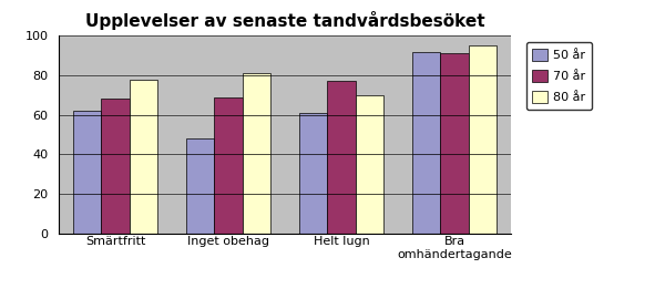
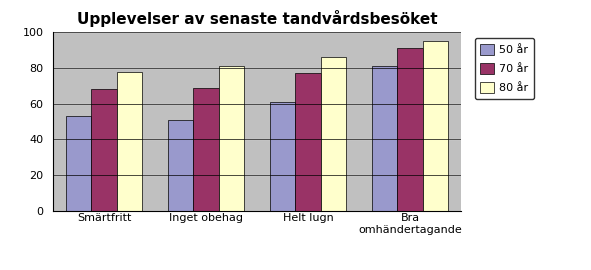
50 år/Smärtfritt: 62 -> 53
50 år/Inget obehag: 48 -> 51
80 år/Helt lugn: 70 -> 86
50 år/Bra omhändertagande: 92 -> 81
